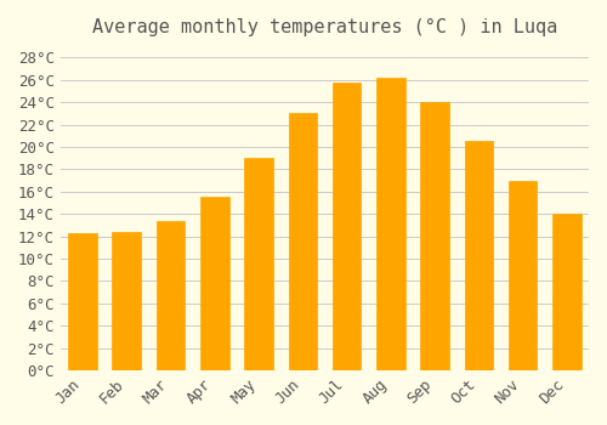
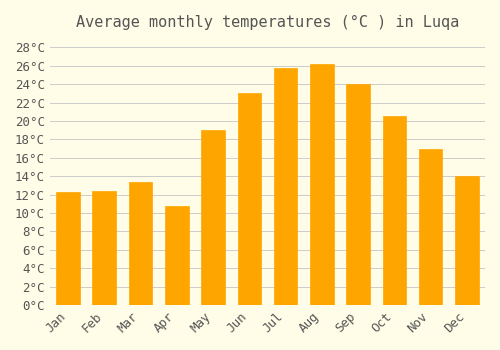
Apr: 15.5°C -> 10.8°C
